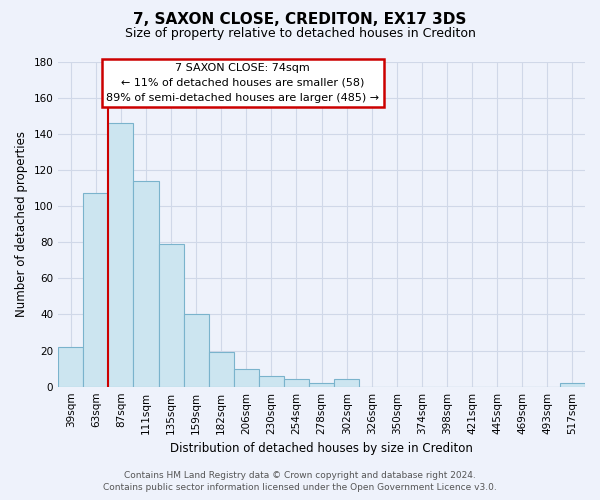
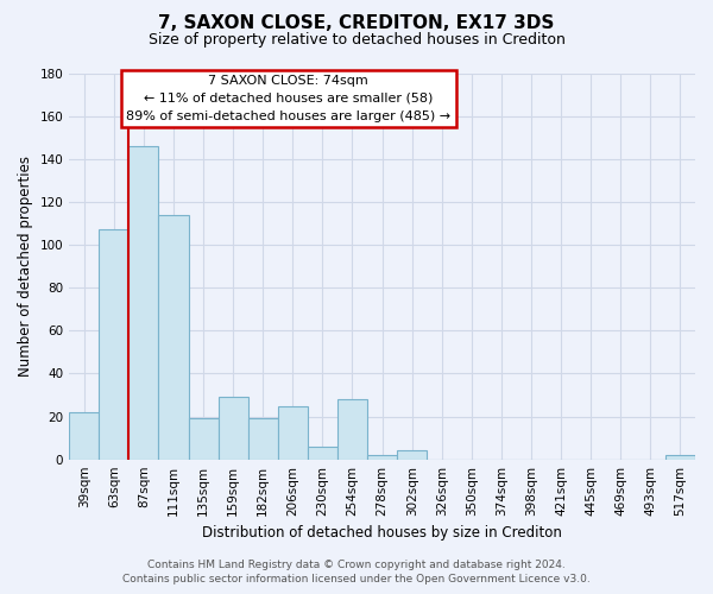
135sqm: 79 -> 19
159sqm: 40 -> 29
206sqm: 10 -> 25
254sqm: 4 -> 28
